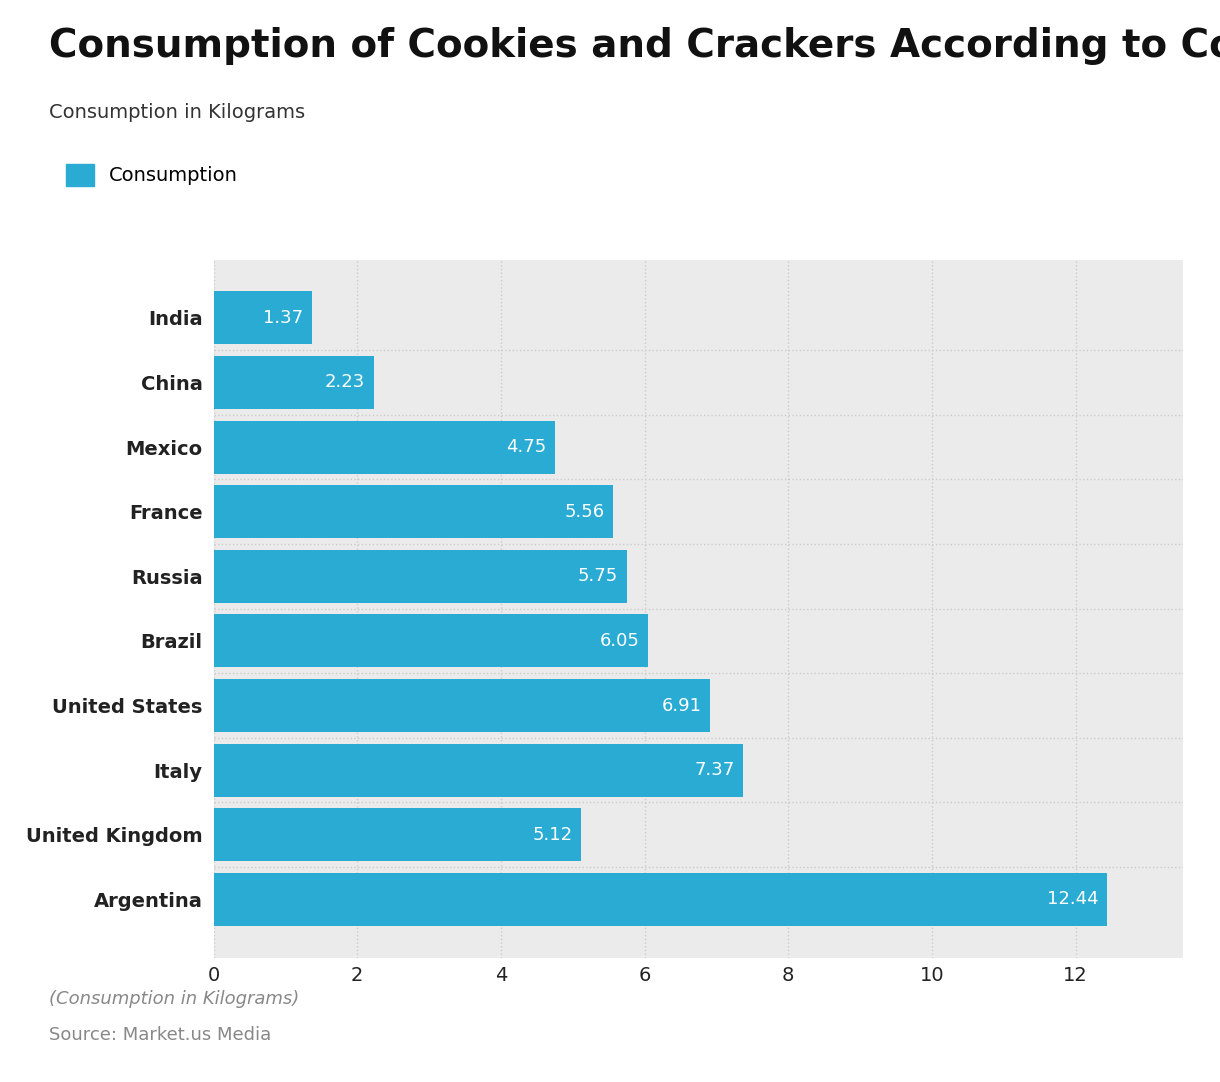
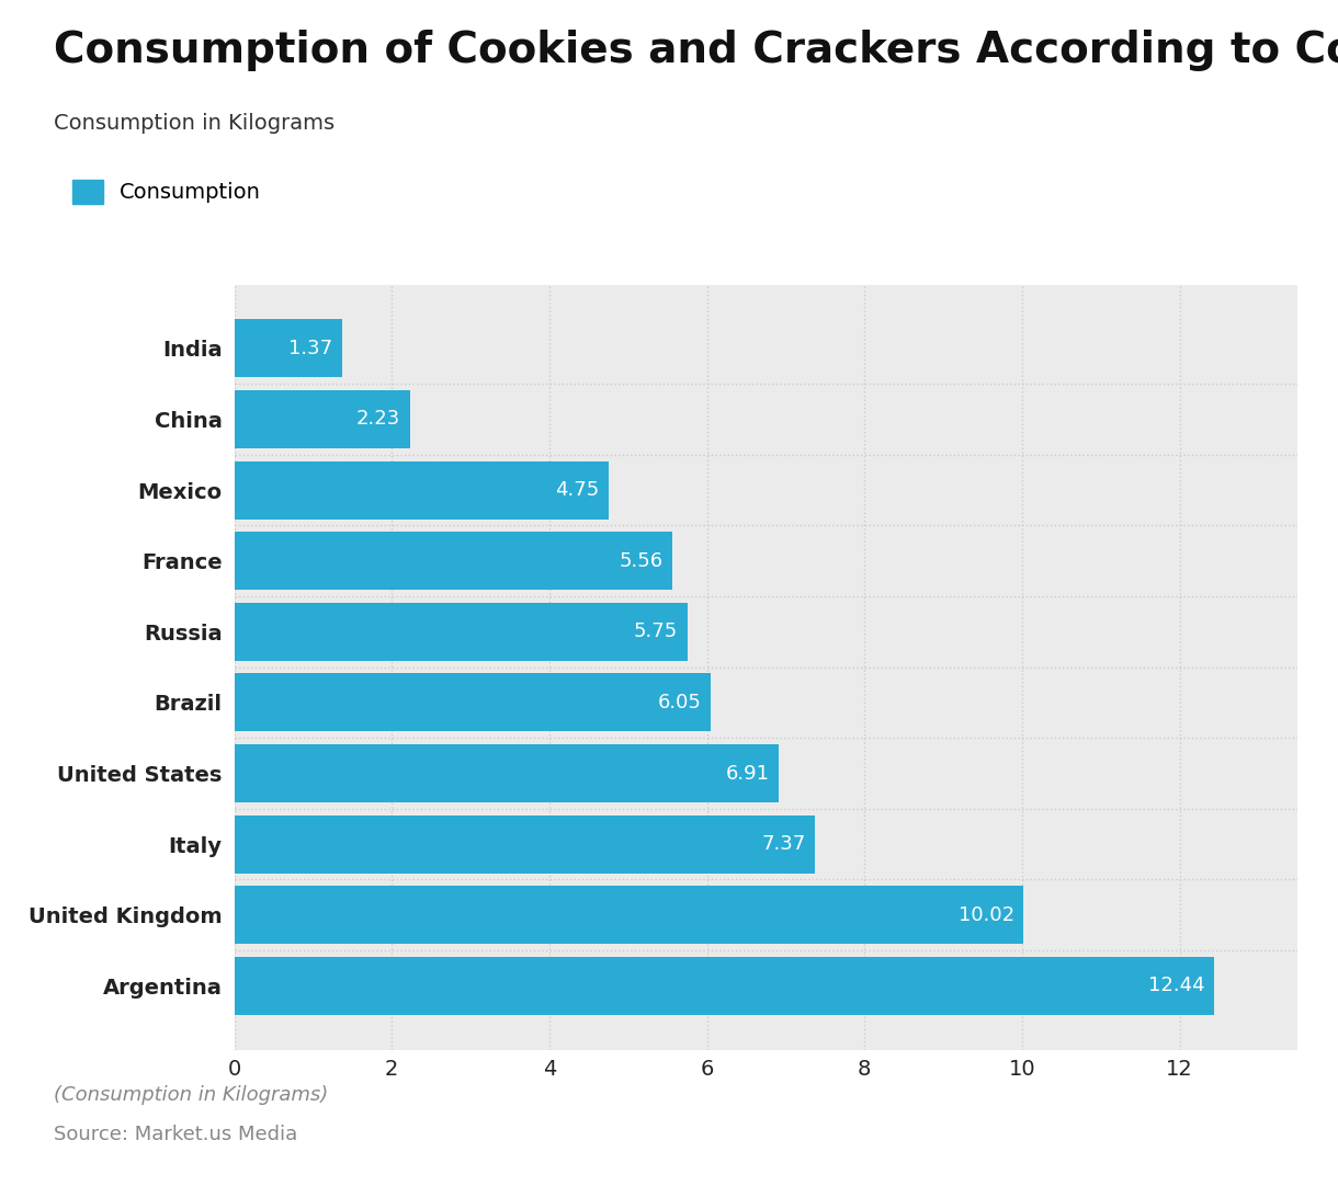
United Kingdom: 5.12 -> 10.02
